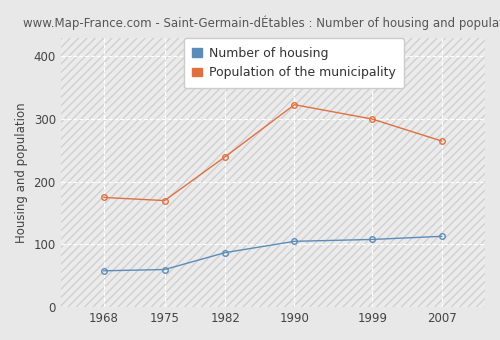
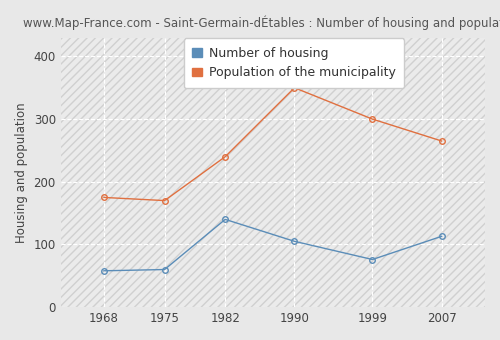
Number of housing/1982: 87 -> 140
Population of the municipality/1990: 323 -> 350
Number of housing/1999: 108 -> 76
